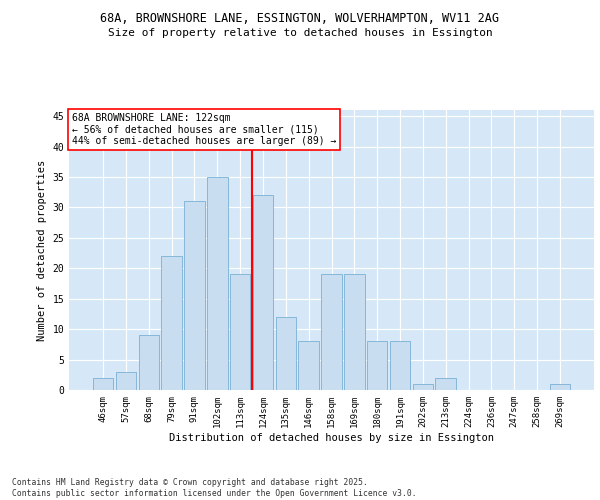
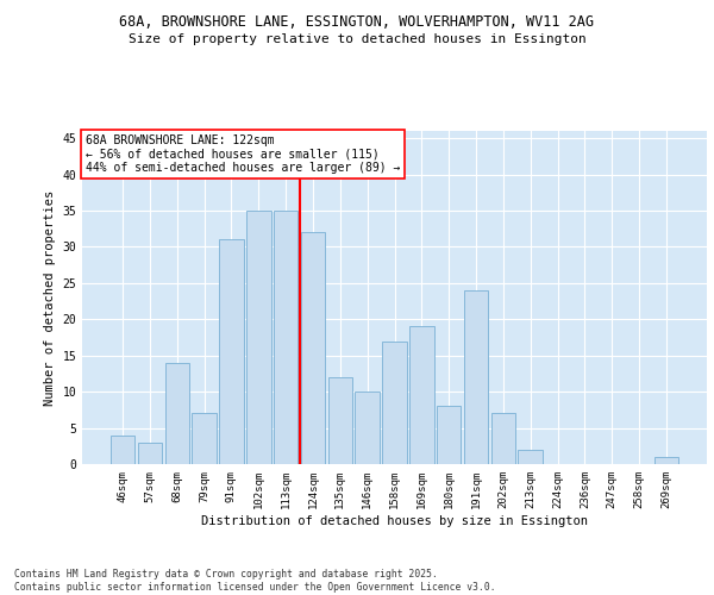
46sqm: 2 -> 4
68sqm: 9 -> 14
79sqm: 22 -> 7
113sqm: 19 -> 35
146sqm: 8 -> 10
158sqm: 19 -> 17
191sqm: 8 -> 24
202sqm: 1 -> 7
